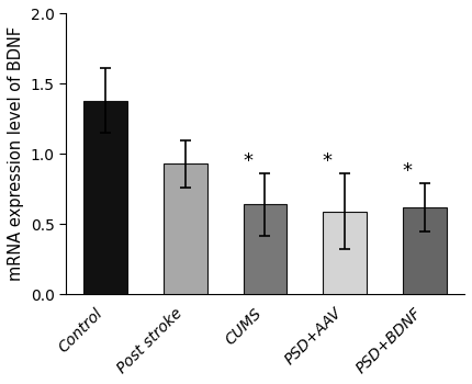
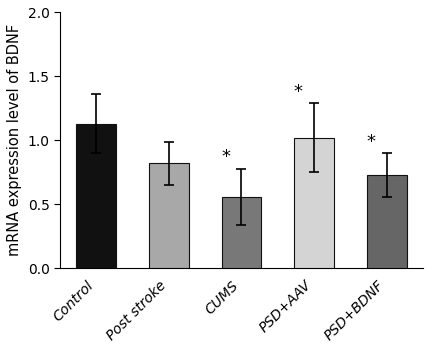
Control: 1.38 -> 1.13
Post stroke: 0.93 -> 0.82
CUMS: 0.64 -> 0.56
PSD+AAV: 0.59 -> 1.02
PSD+BDNF: 0.62 -> 0.73
